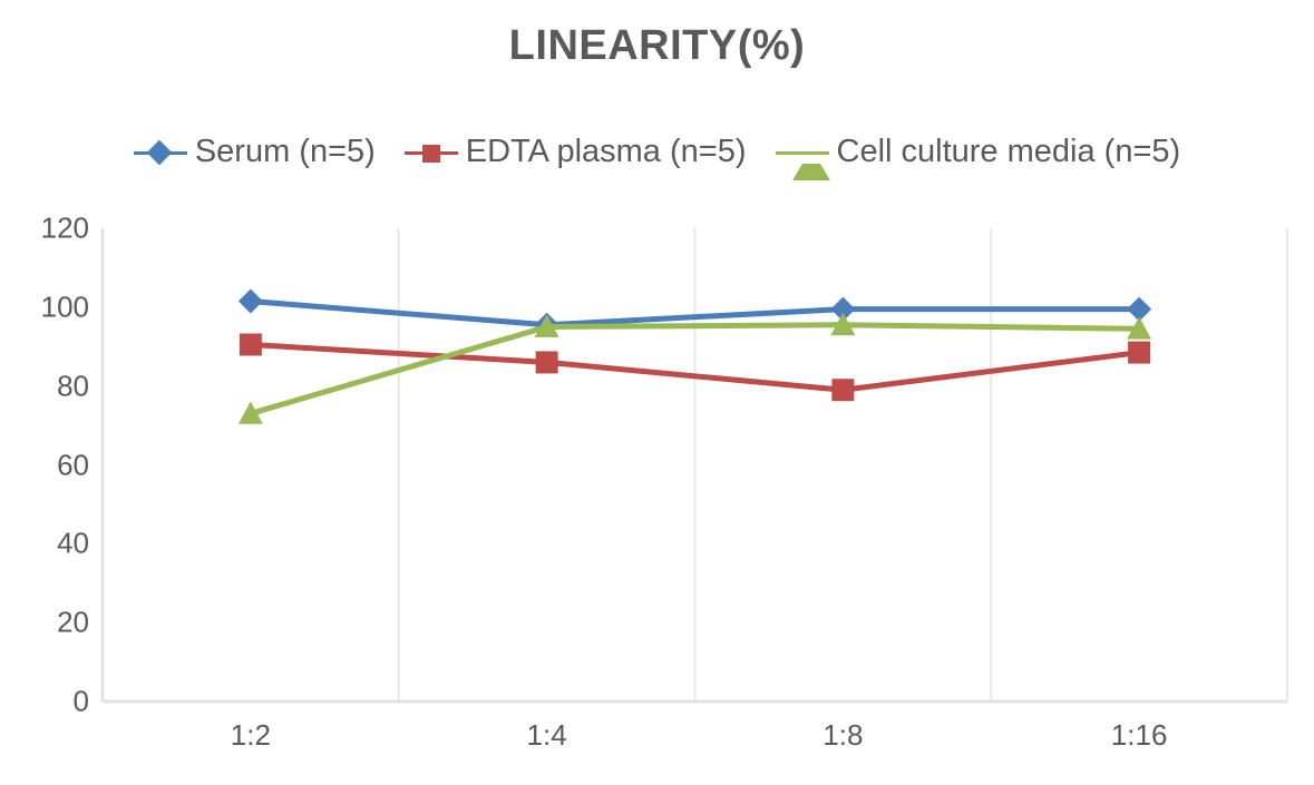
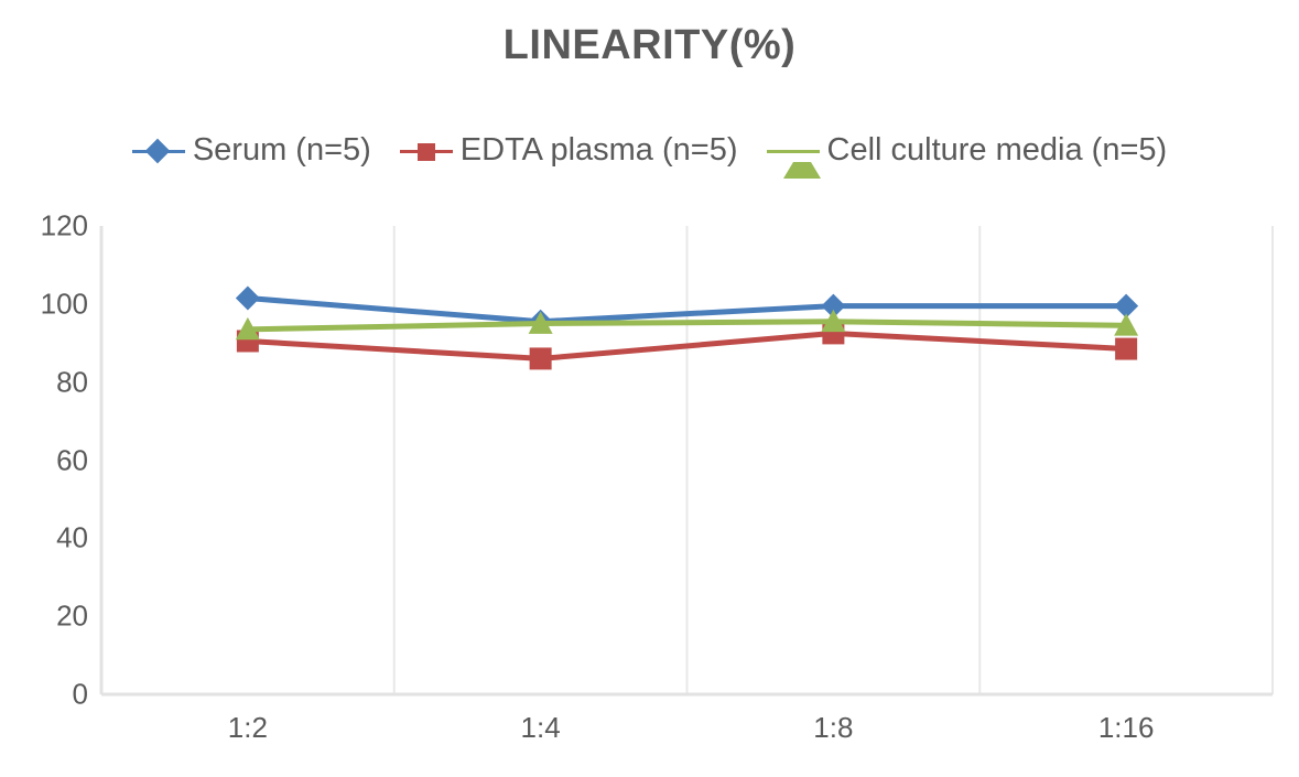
Cell culture media (n=5)/1:2: 73 -> 94
EDTA plasma (n=5)/1:8: 79 -> 92
